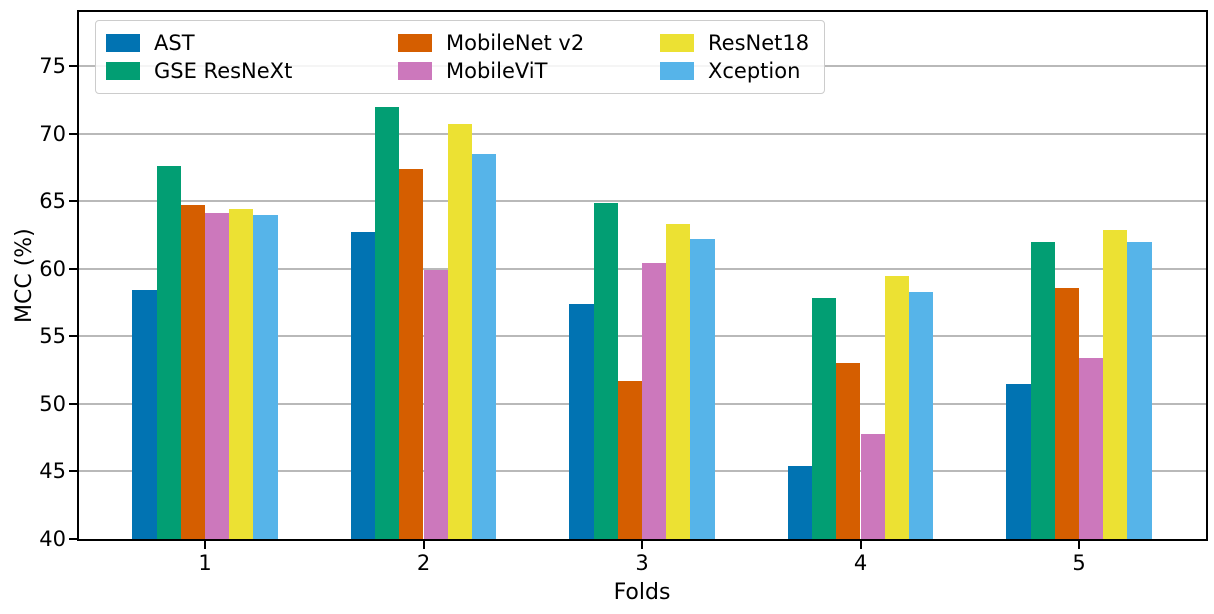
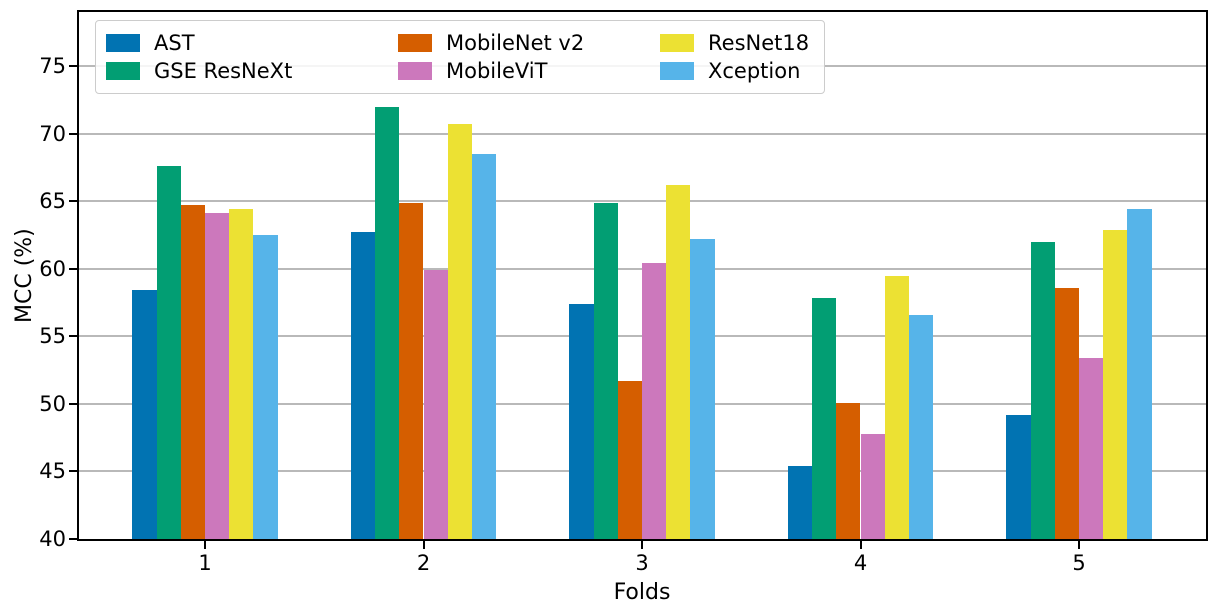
Xception/1: 64.0 -> 62.5
MobileNet v2/2: 67.4 -> 64.9
ResNet18/3: 63.3 -> 66.2
MobileNet v2/4: 53.0 -> 50.1
Xception/4: 58.3 -> 56.6
AST/5: 51.5 -> 49.2
Xception/5: 62.0 -> 64.4
